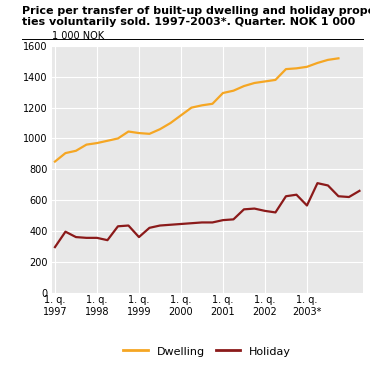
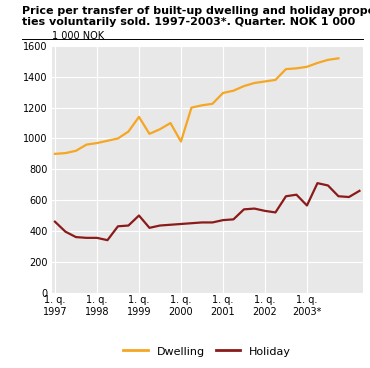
Dwelling/1. q. 1997: 850 -> 900
Holiday/1. q. 1997: 300 -> 460
Dwelling/1. q. 1999: 1040 -> 1140
Holiday/1. q. 1999: 360 -> 500
Dwelling/1. q. 2000: 1150 -> 980
